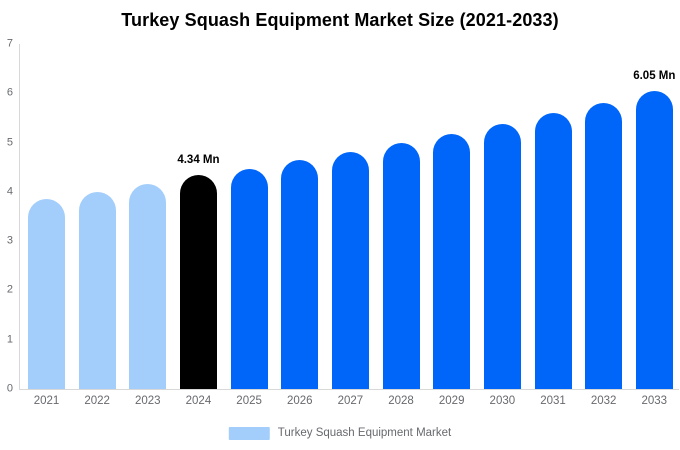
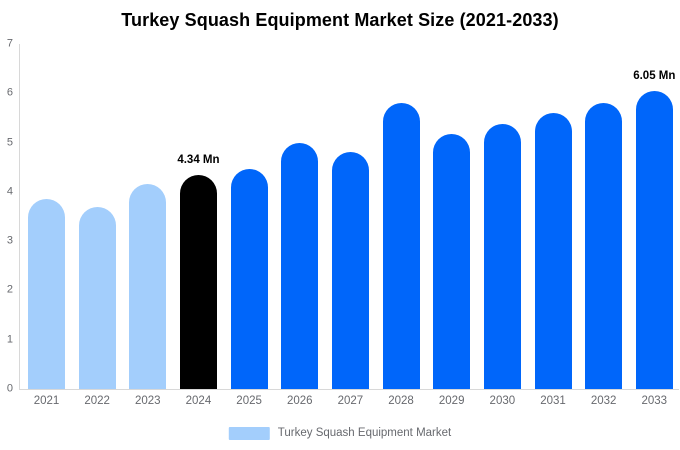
2022: 4.0 -> 3.7
2026: 4.6 -> 5.0
2028: 5.0 -> 5.8
